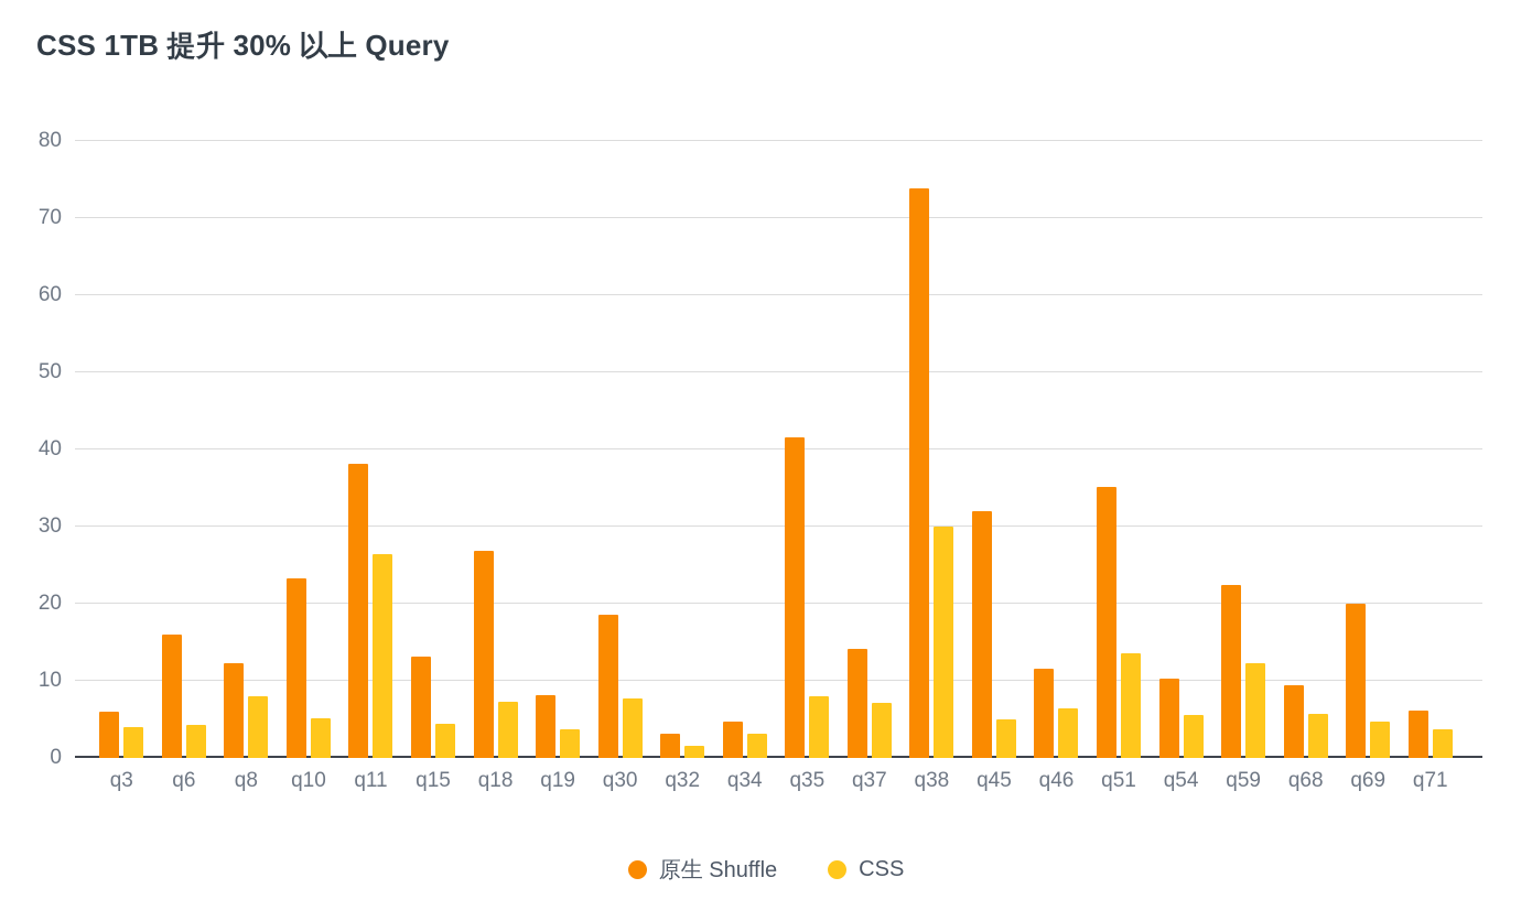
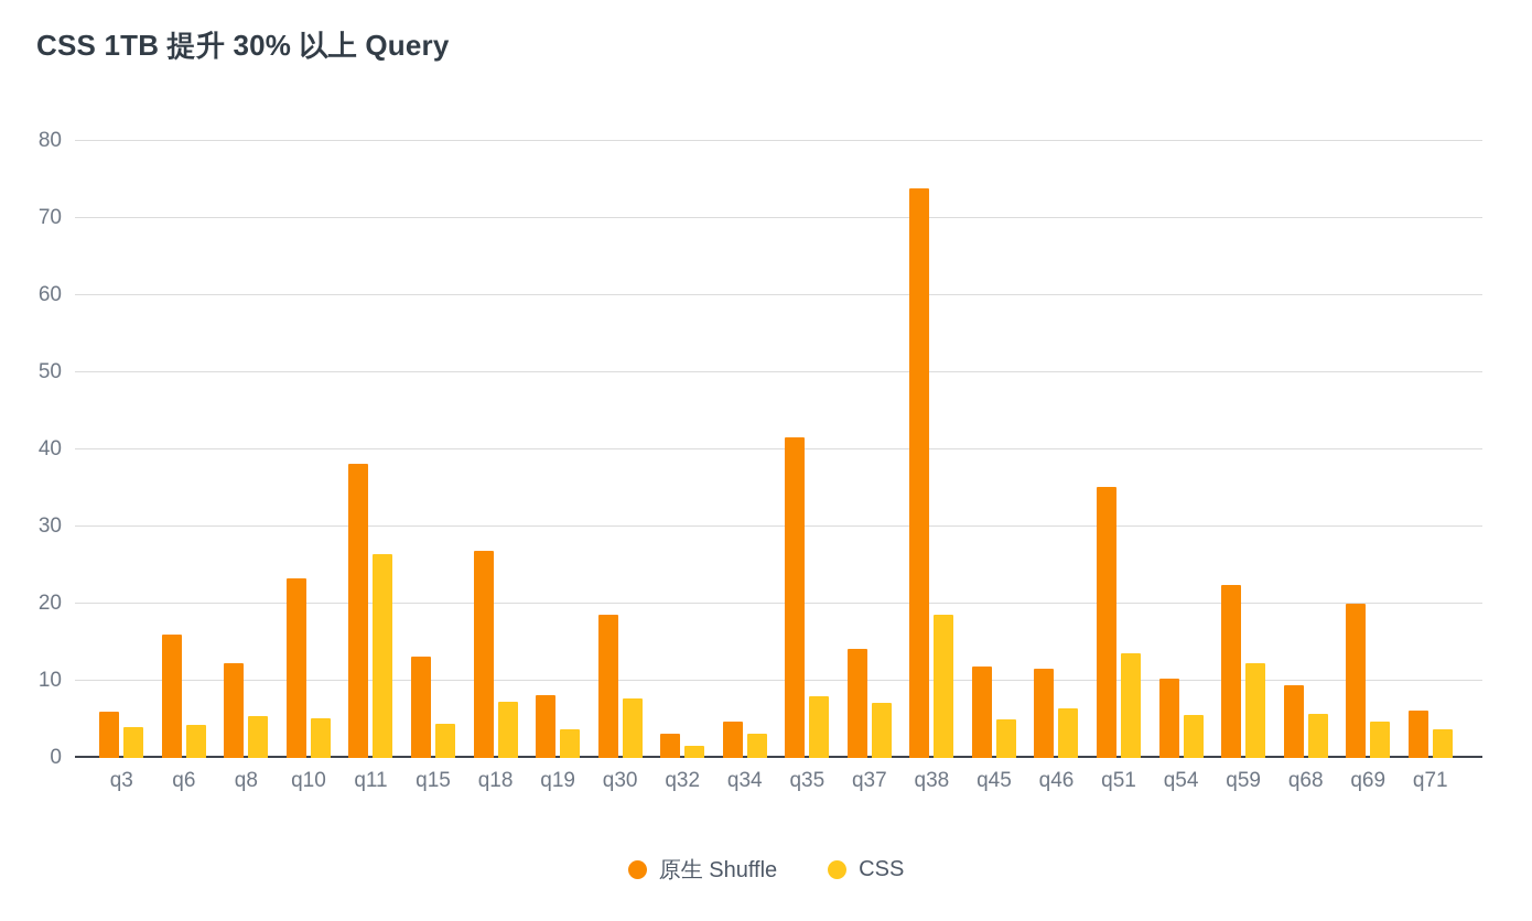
CSS/q8: 8 -> 5
CSS/q38: 30 -> 19
原生 Shuffle/q45: 32 -> 12
